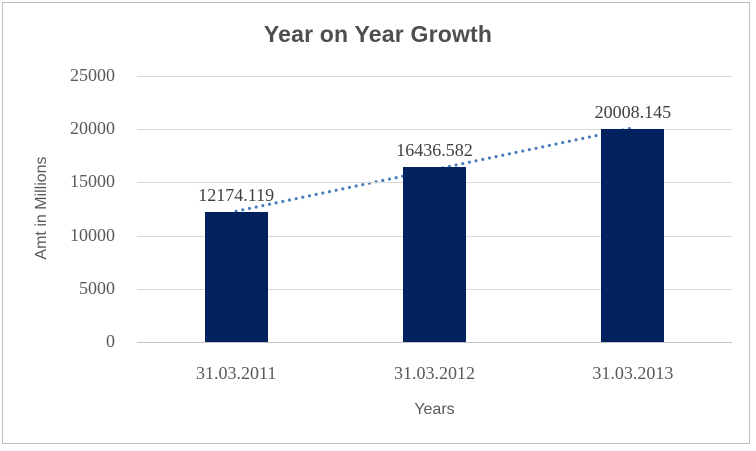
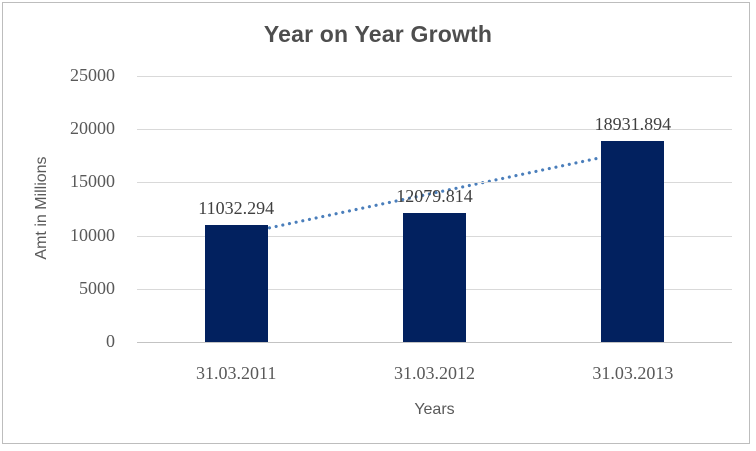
31.03.2011: 12174.119 -> 11032.294
31.03.2012: 16436.582 -> 12079.814
31.03.2013: 20008.145 -> 18931.894
